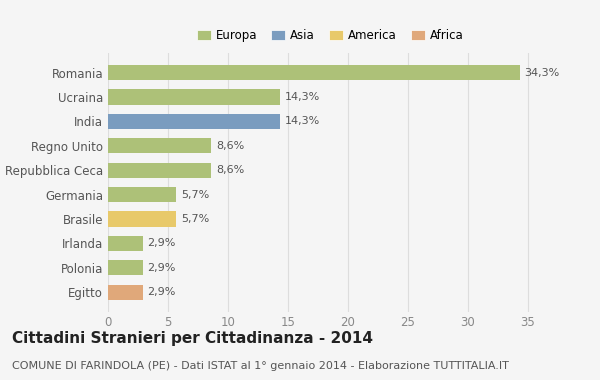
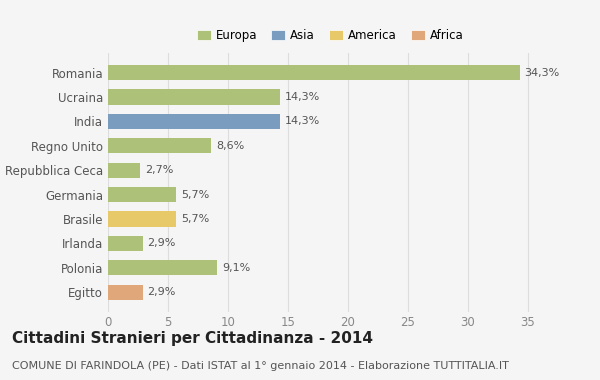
Repubblica Ceca: 8,6% -> 2,7%
Polonia: 2,9% -> 9,1%
